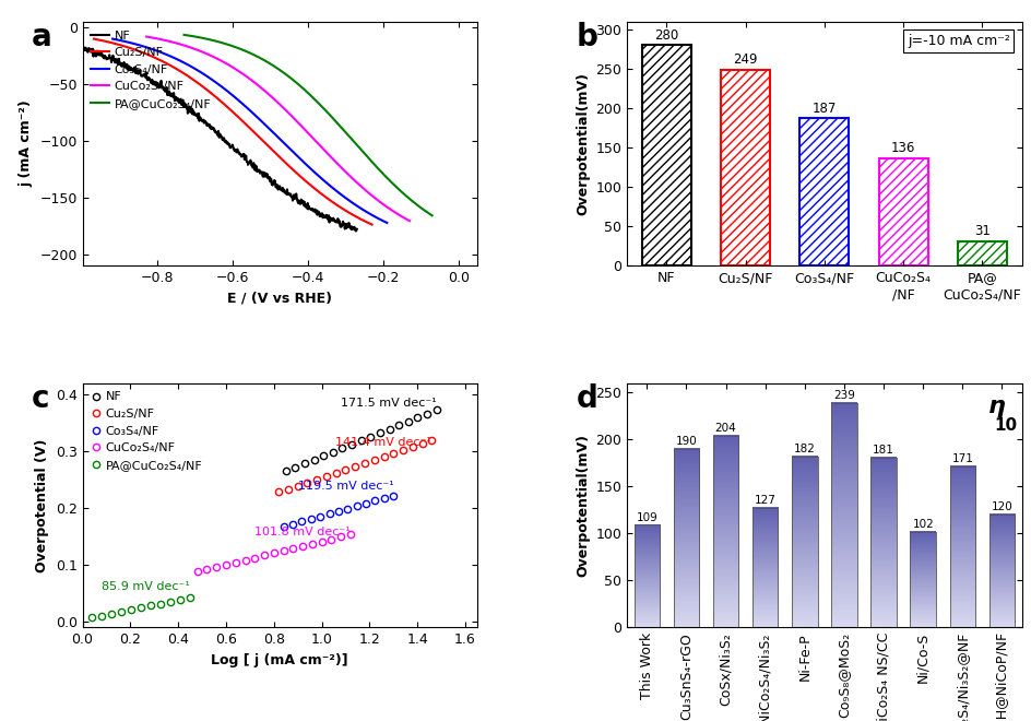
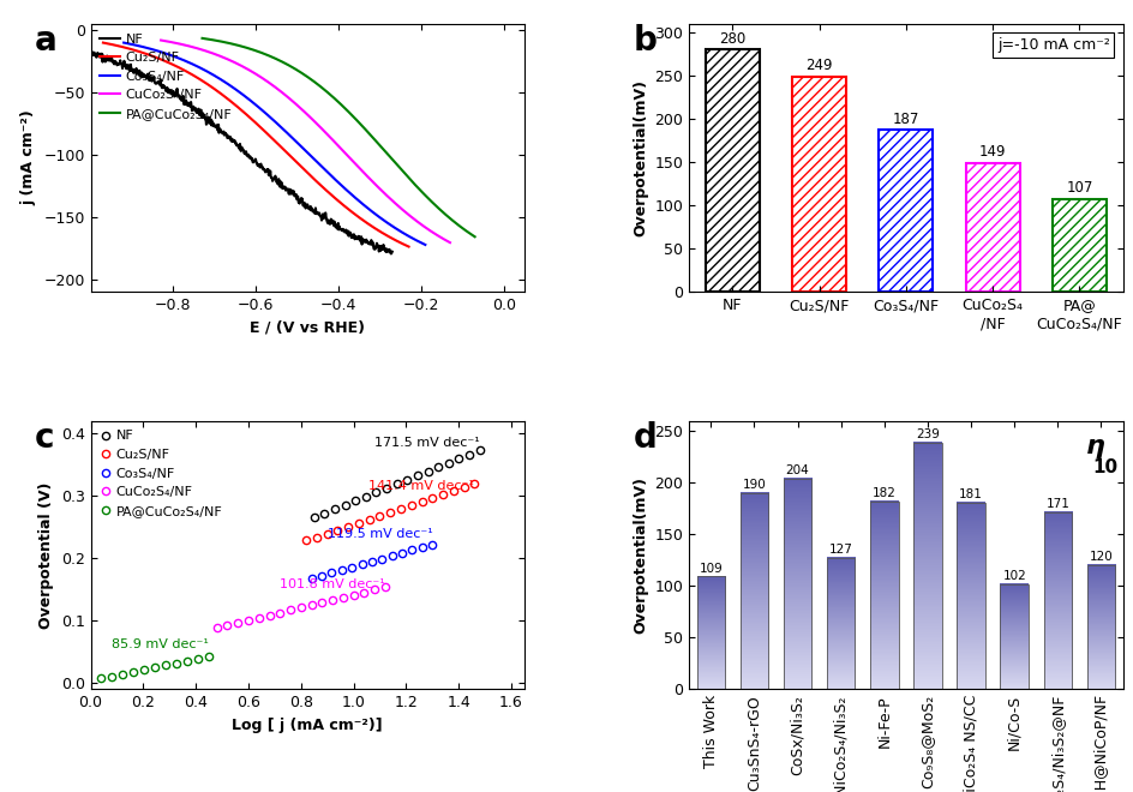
CuCo₂S₄ /NF: 136 -> 149
PA@ CuCo₂S₄/NF: 31 -> 107
